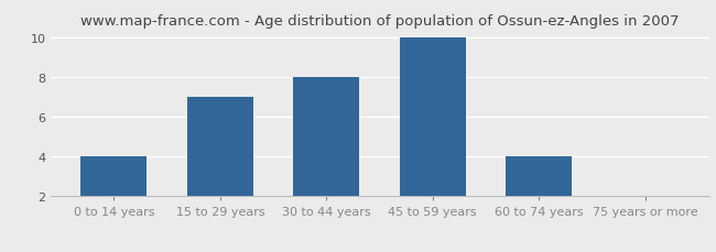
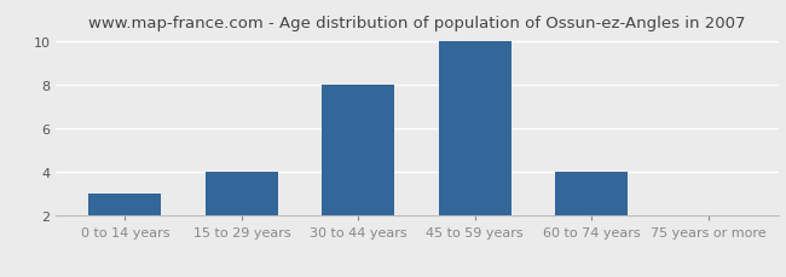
0 to 14 years: 4 -> 3
15 to 29 years: 7 -> 4
